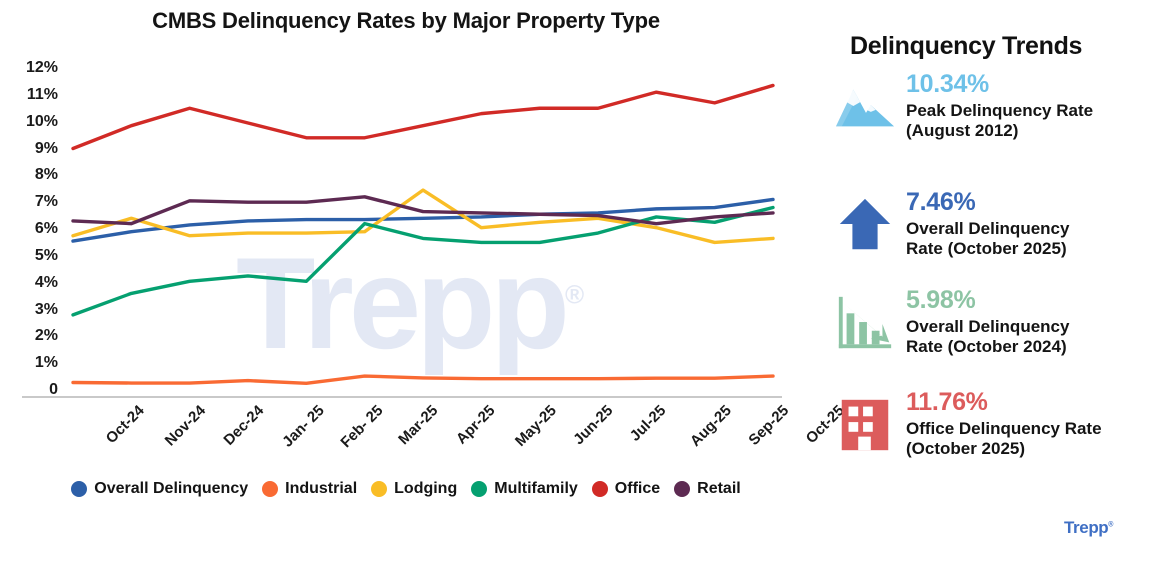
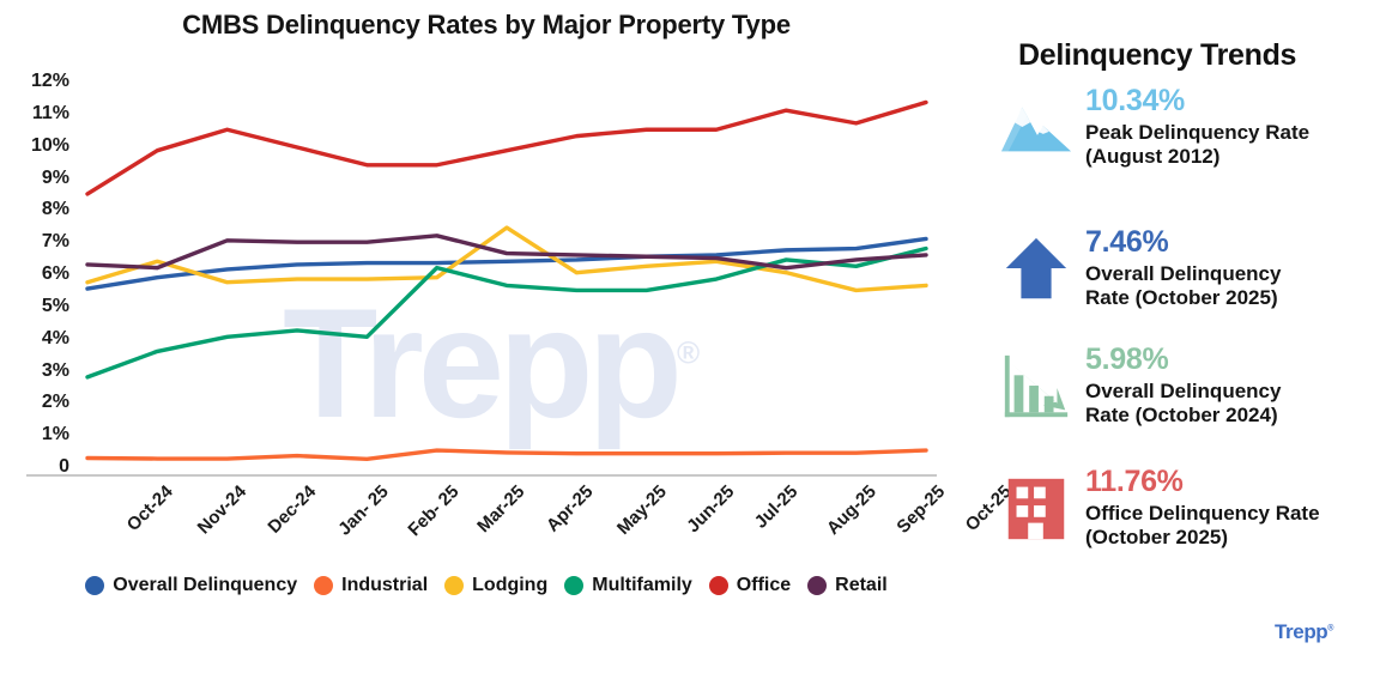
Office/Oct-24: 9.0% -> 8.5%
